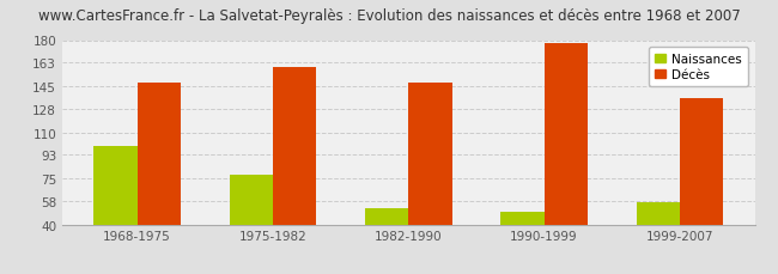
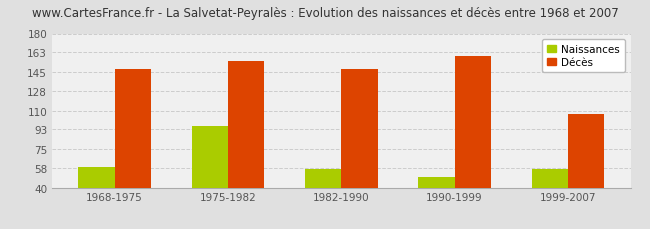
Naissances/1968-1975: 100 -> 59
Naissances/1975-1982: 78 -> 96
Décès/1975-1982: 160 -> 155
Naissances/1982-1990: 52 -> 57
Décès/1990-1999: 178 -> 160
Décès/1999-2007: 136 -> 107
